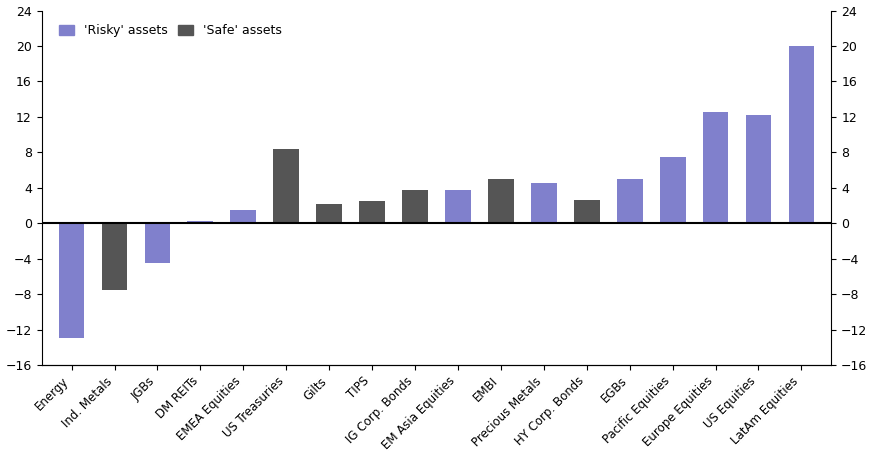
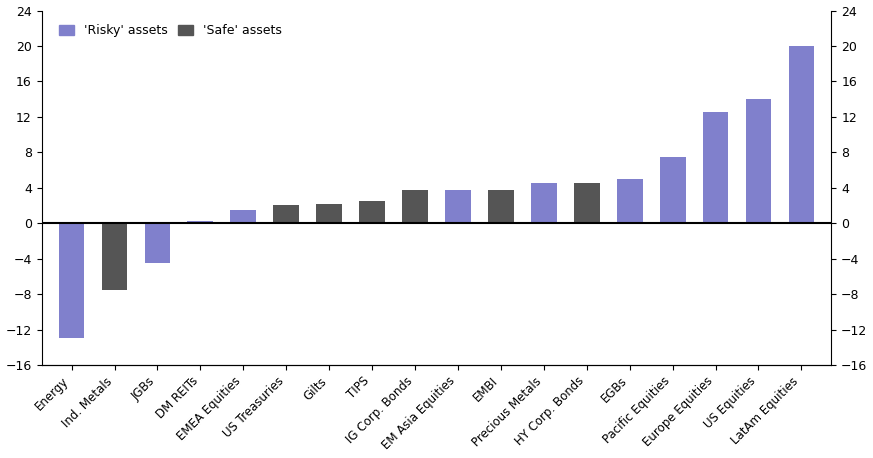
US Treasuries: 8.4 -> 2.0
EMBI: 5.0 -> 3.8
HY Corp. Bonds: 2.6 -> 4.5
US Equities: 12.2 -> 14.0
